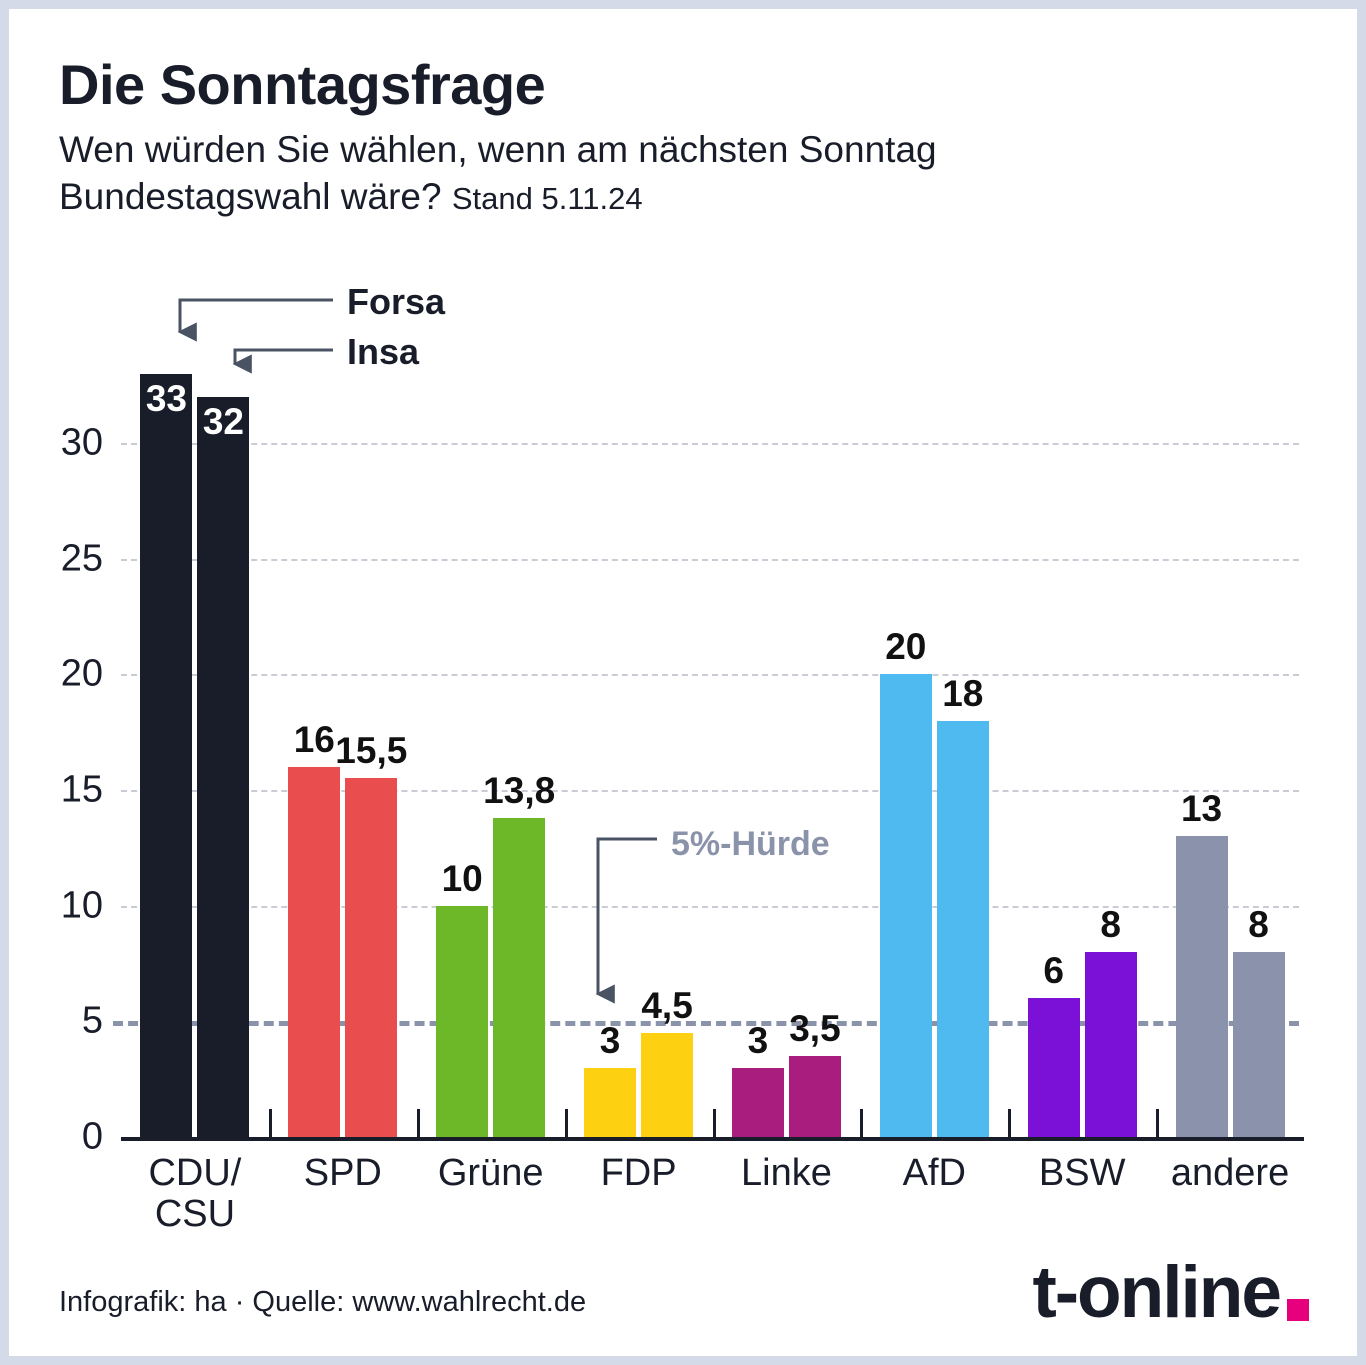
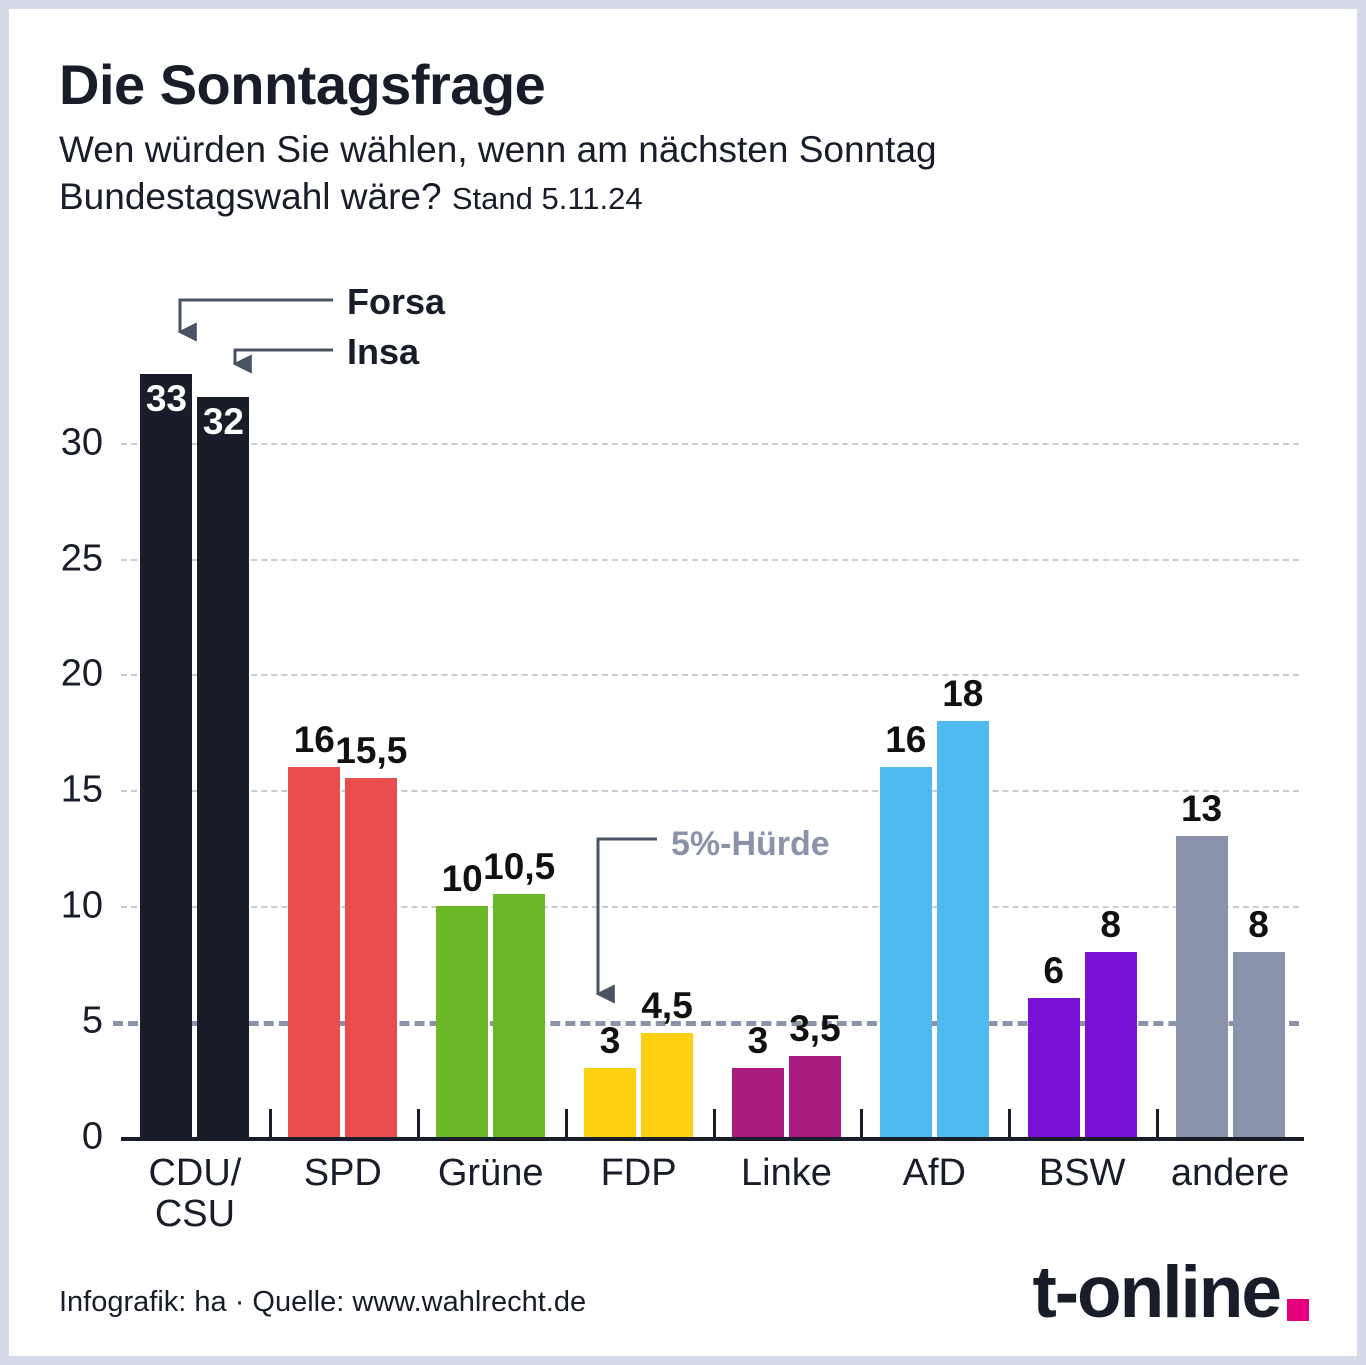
Insa/Grüne: 13,8 -> 10,5
Forsa/AfD: 20 -> 16
